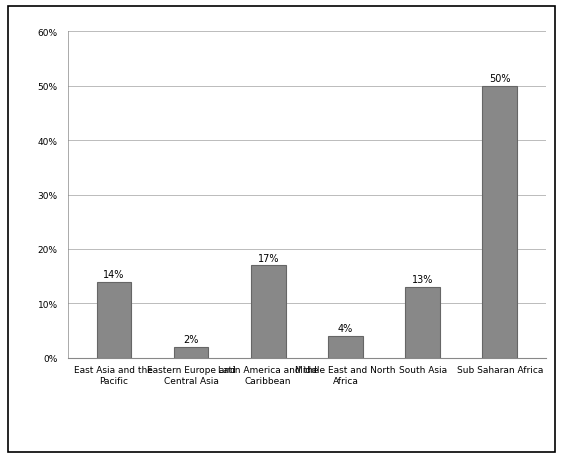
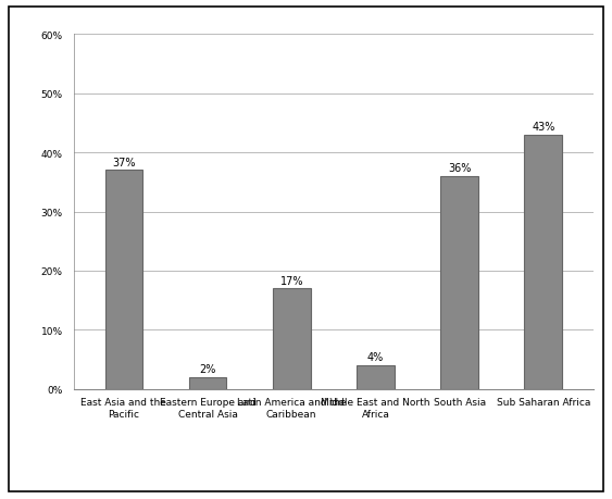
East Asia and the Pacific: 14% -> 37%
South Asia: 13% -> 36%
Sub Saharan Africa: 50% -> 43%
